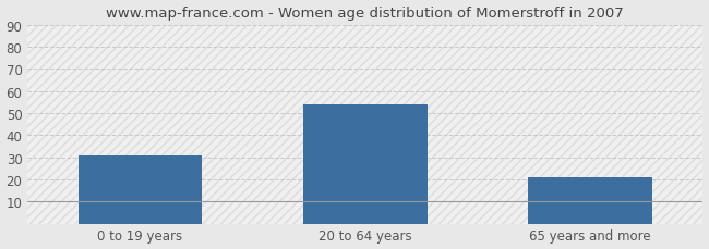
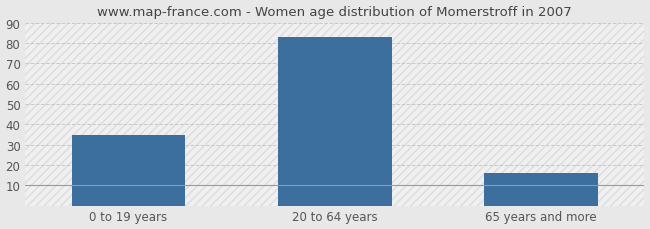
0 to 19 years: 31 -> 35
20 to 64 years: 54 -> 83
65 years and more: 21 -> 16
